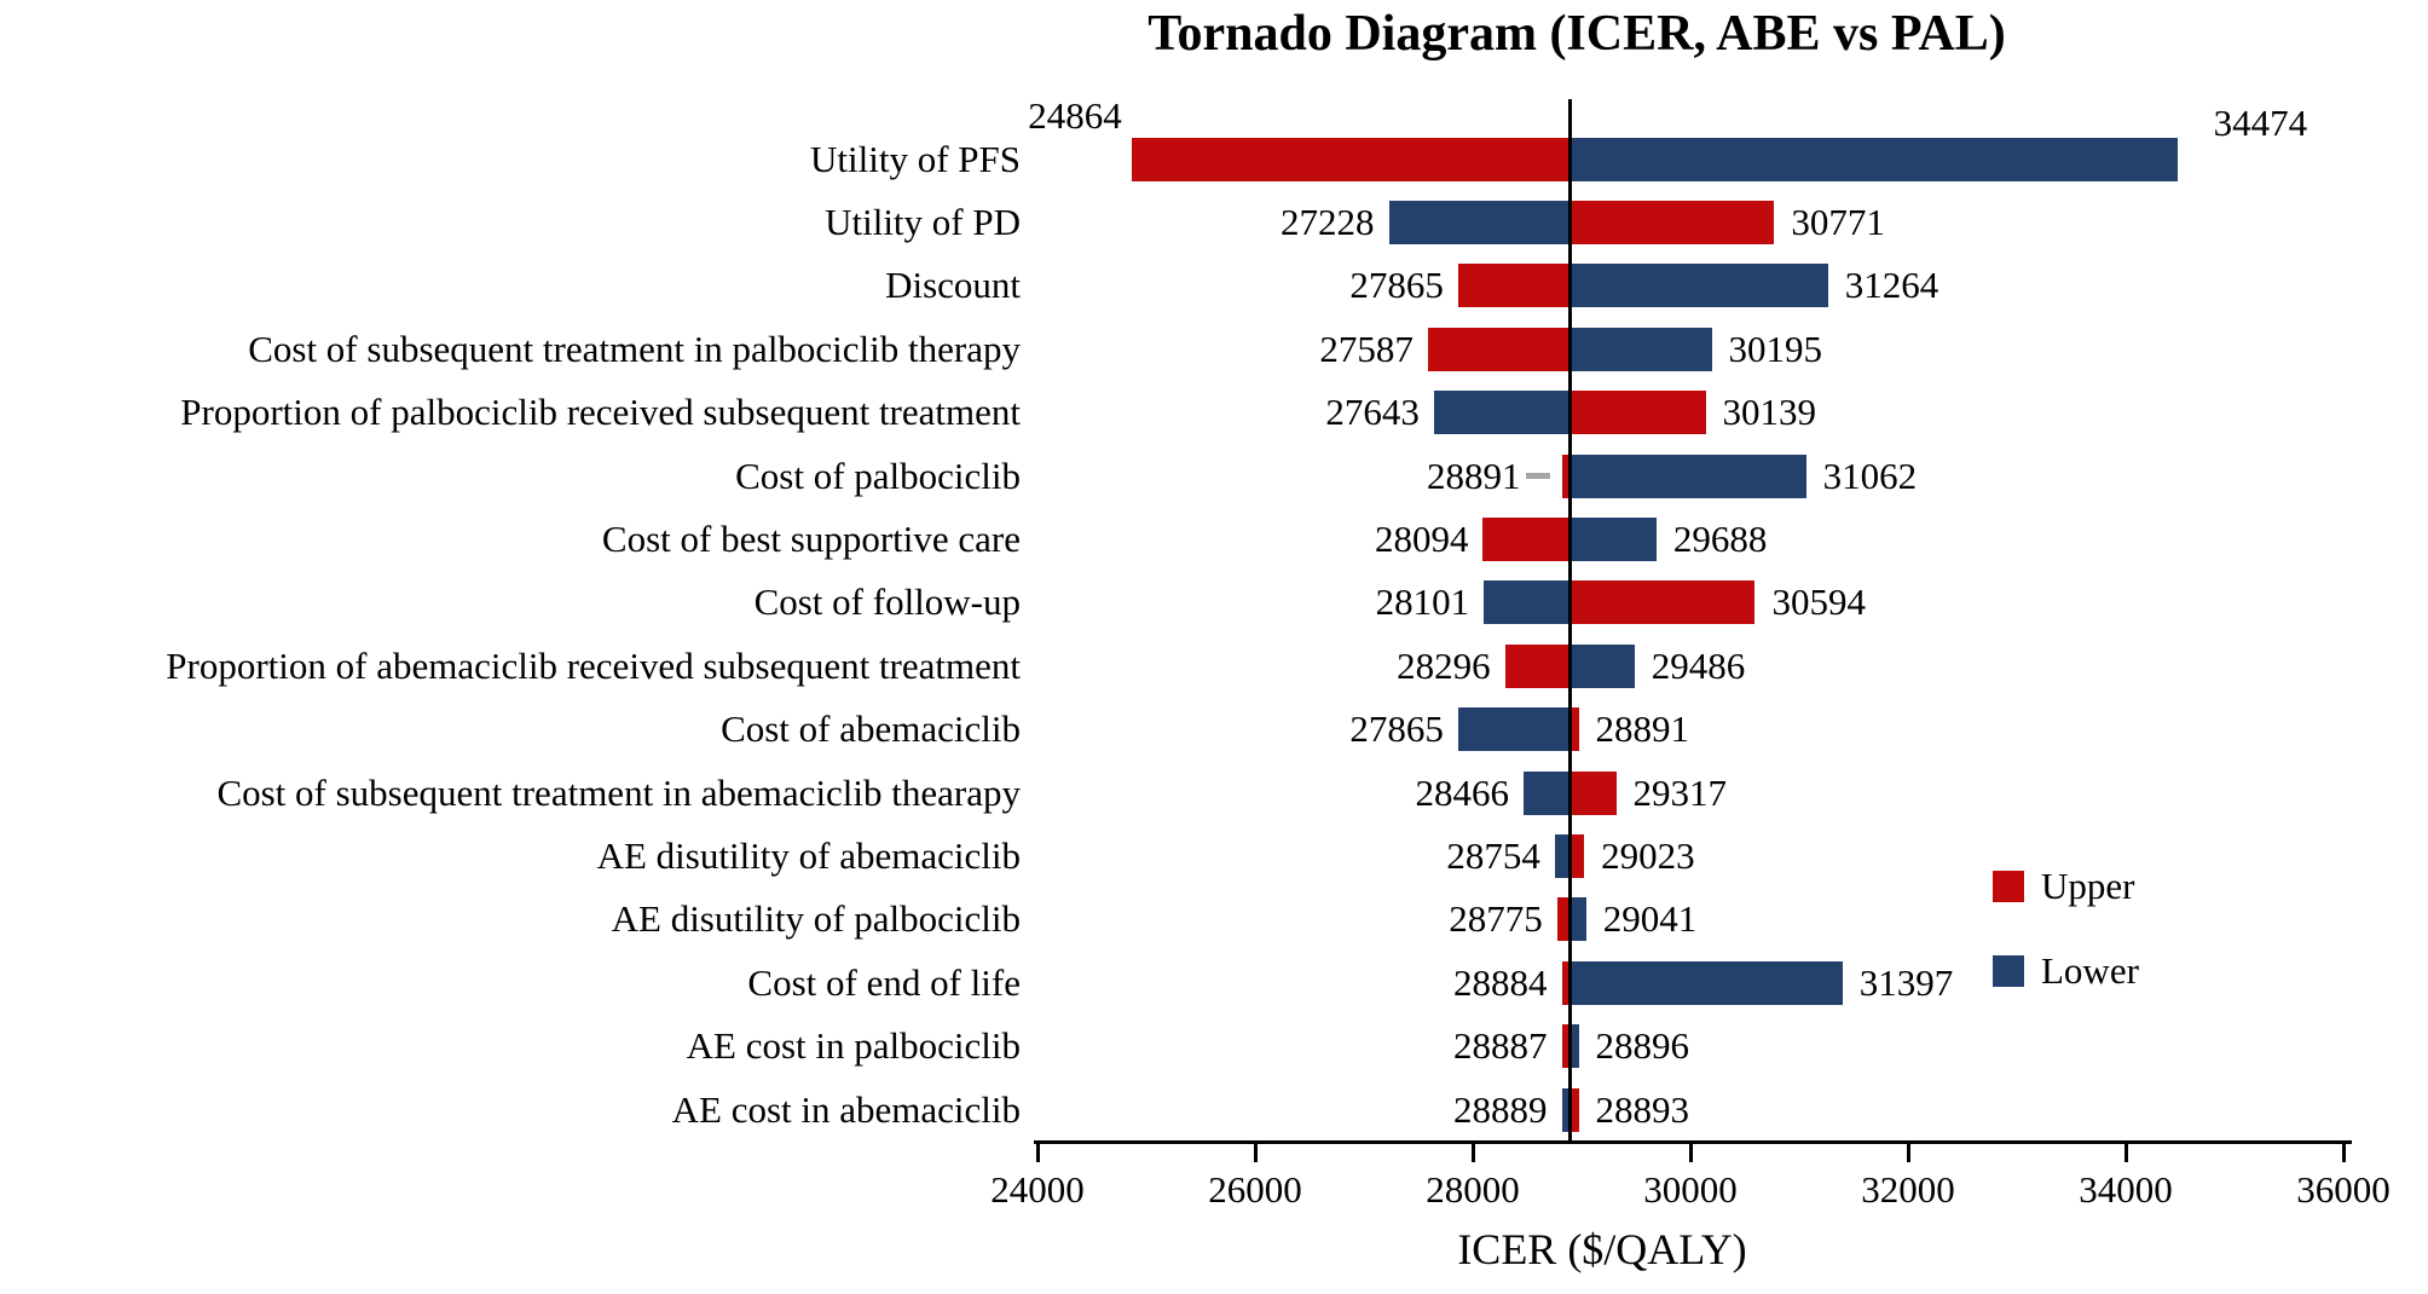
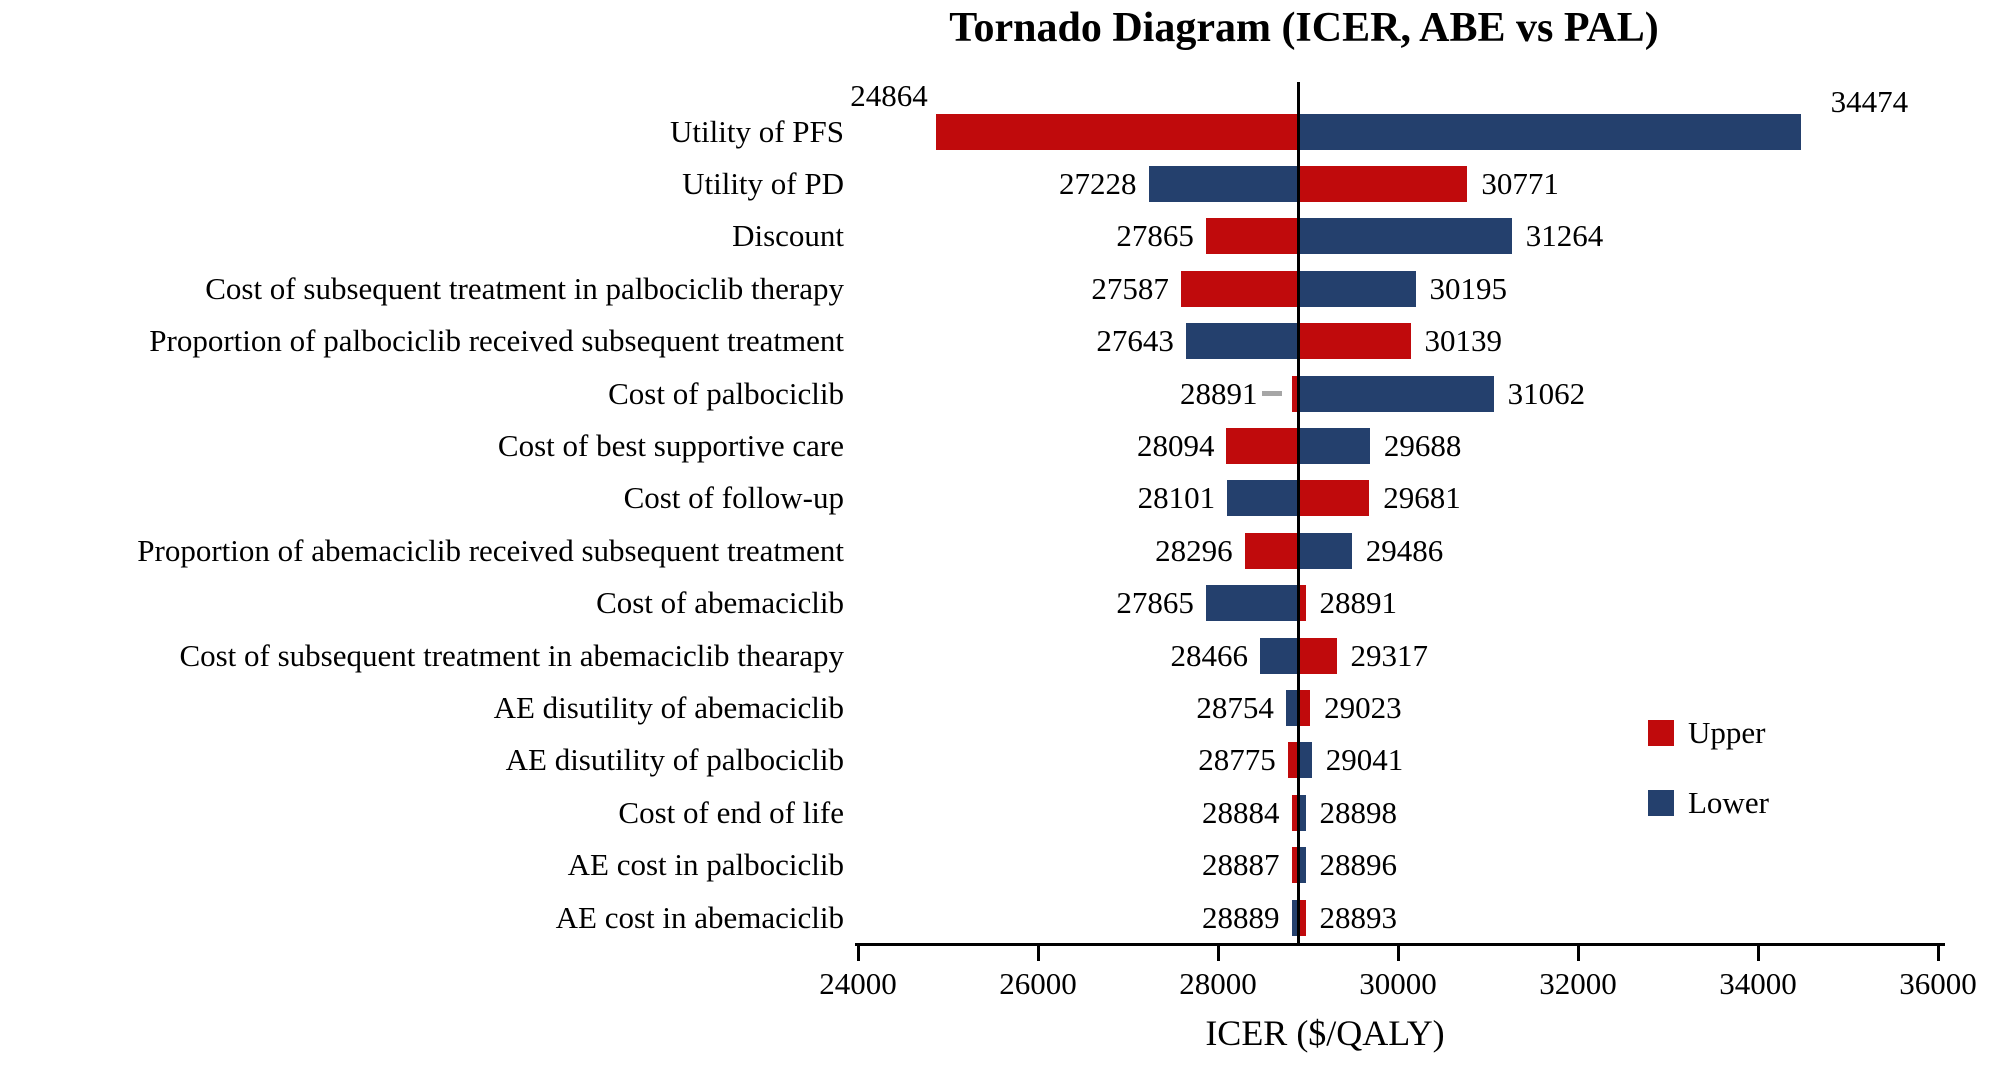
Upper/Cost of follow-up: 30594 -> 29681
Lower/Cost of end of life: 31397 -> 28898
